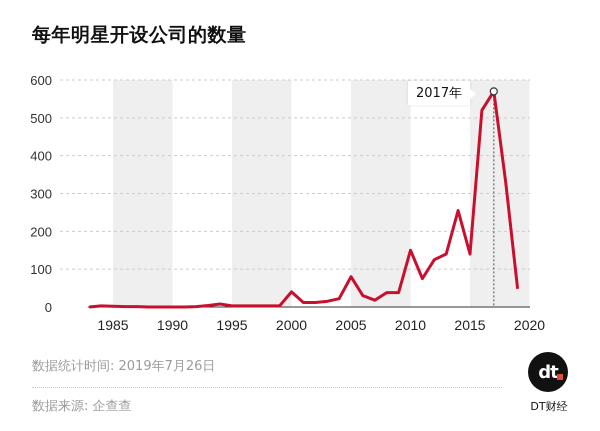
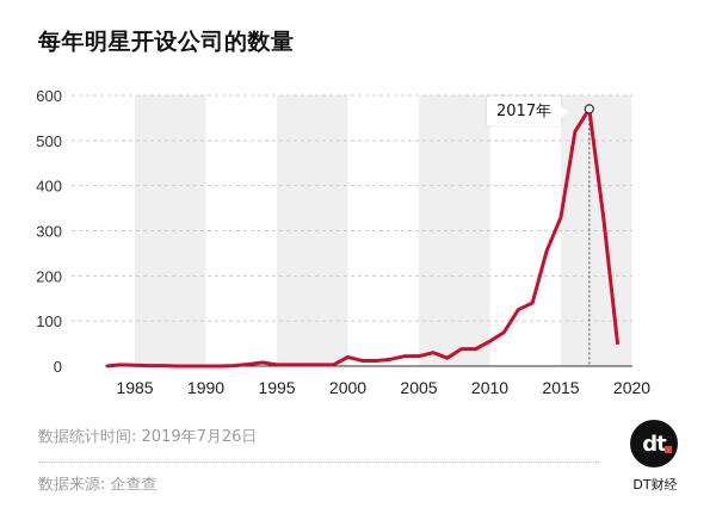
2000: 40 -> 20
2005: 80 -> 20
2010: 150 -> 60
2015: 140 -> 330
